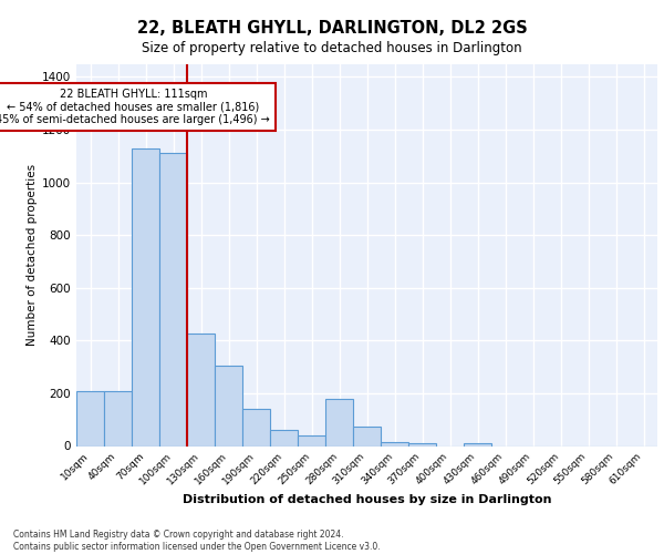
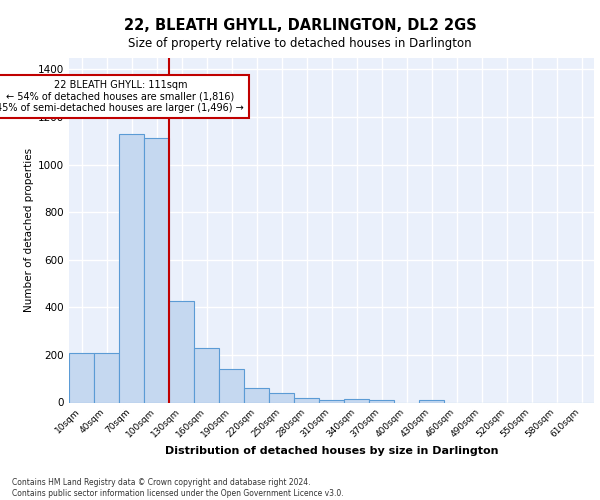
160sqm: 305 -> 230
280sqm: 180 -> 20
310sqm: 75 -> 10
